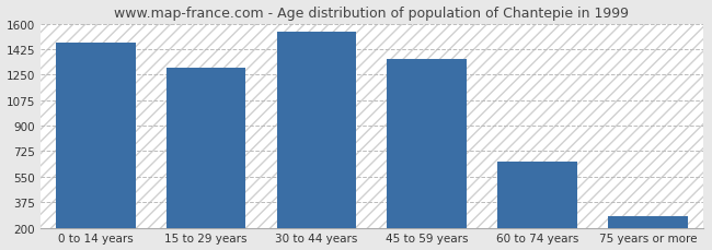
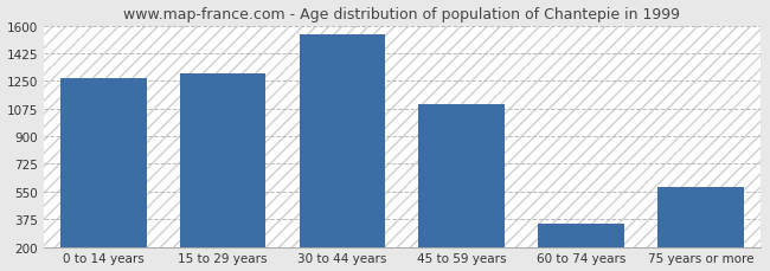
0 to 14 years: 1470 -> 1270
45 to 59 years: 1360 -> 1100
60 to 74 years: 660 -> 350
75 years or more: 280 -> 580
